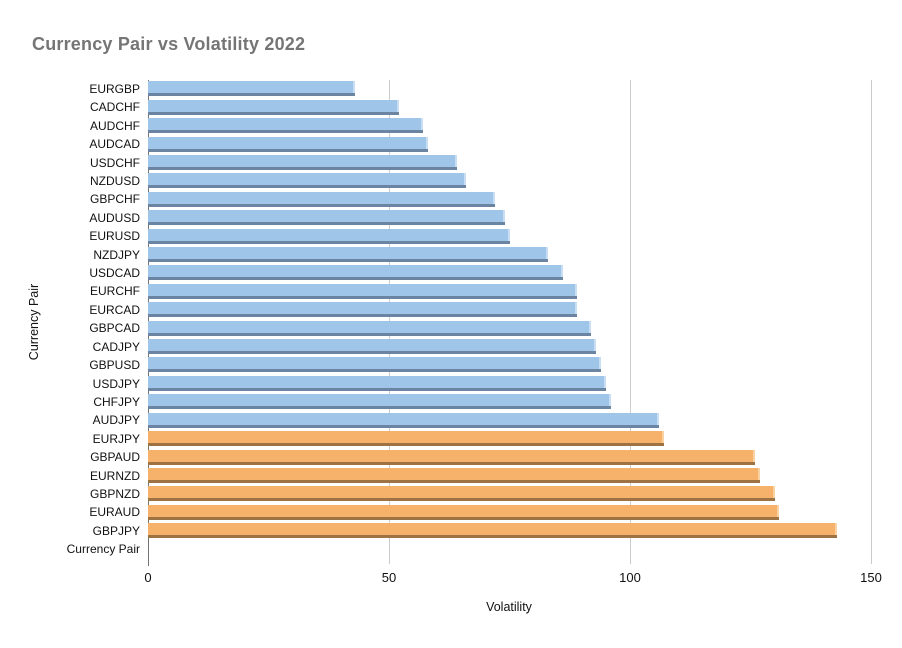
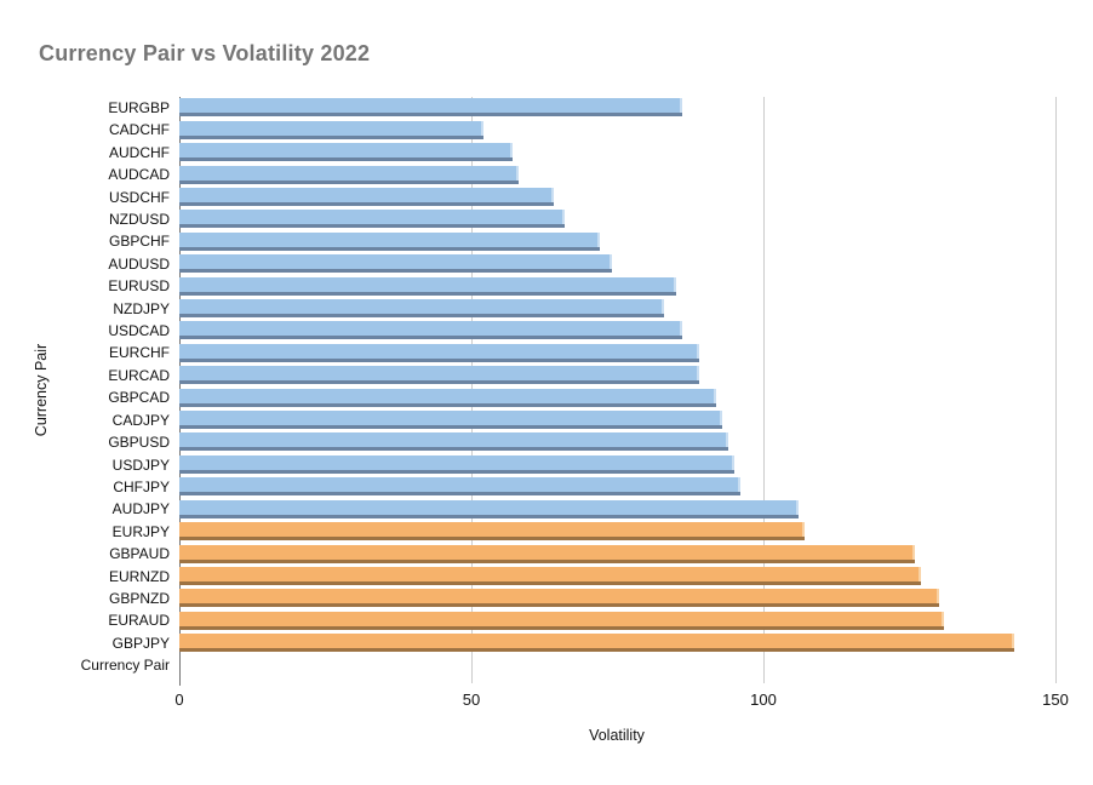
EURGBP: 43 -> 86
EURUSD: 75 -> 85
